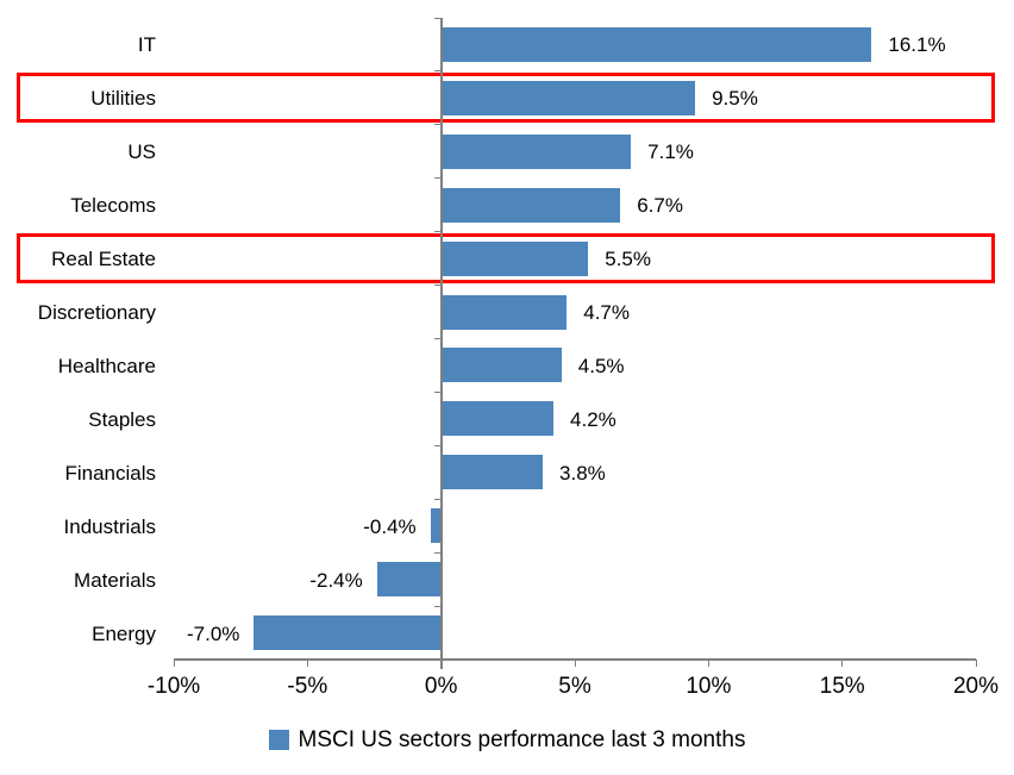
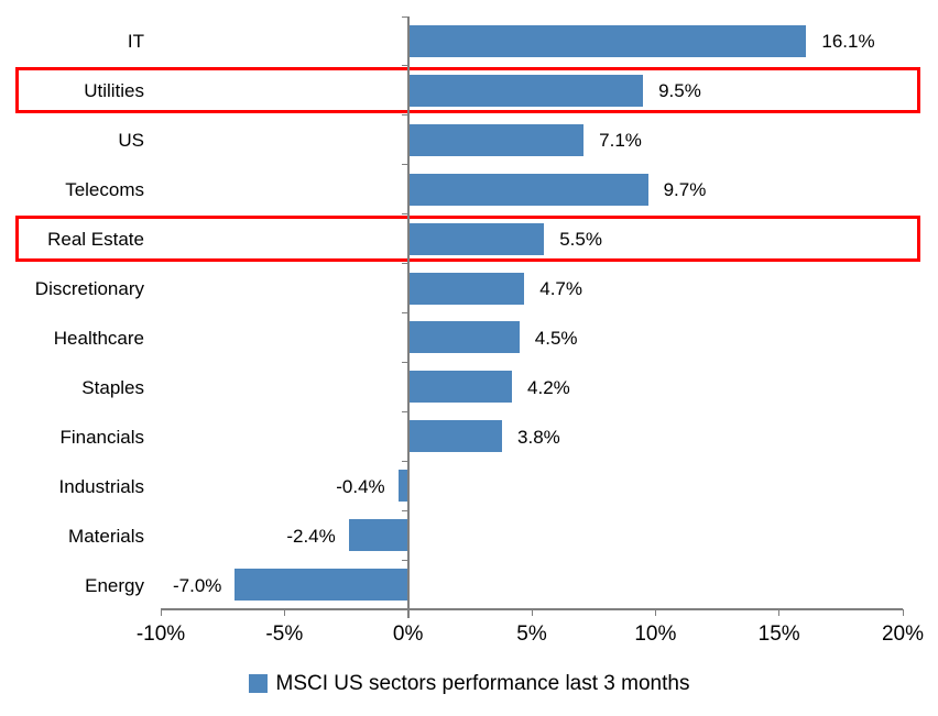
Telecoms: 6.7% -> 9.7%
